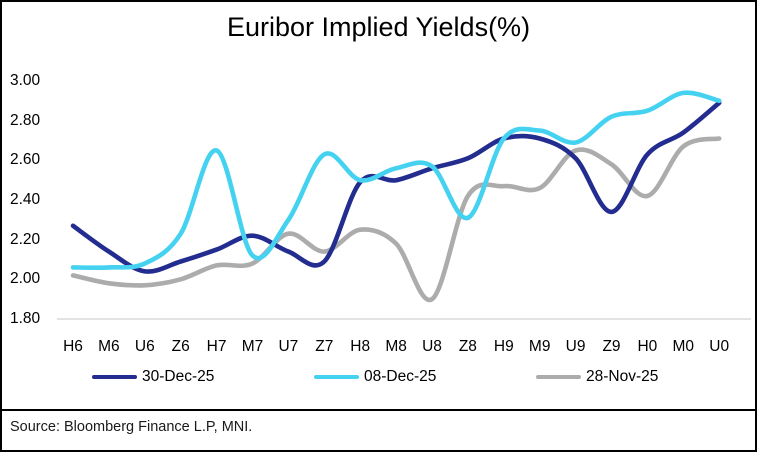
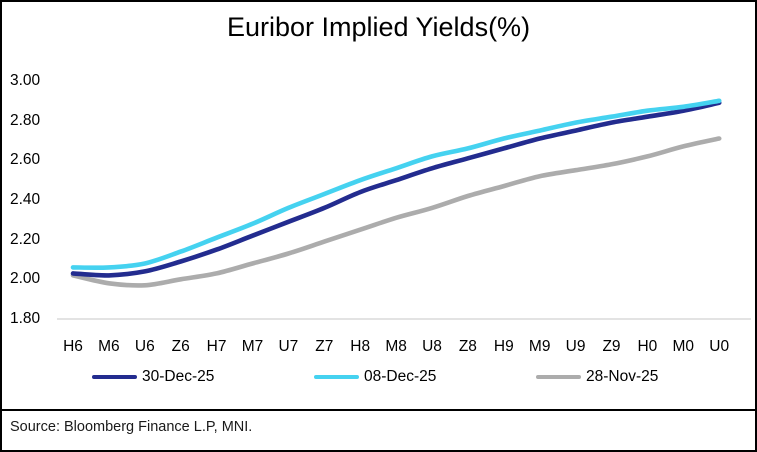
30-Dec-25/H6: 2.27 -> 2.03
30-Dec-25/M6: 2.14 -> 2.02
08-Dec-25/Z6: 2.23 -> 2.14
08-Dec-25/H7: 2.65 -> 2.21
28-Nov-25/H7: 2.07 -> 2.03
08-Dec-25/M7: 2.12 -> 2.28
30-Dec-25/U7: 2.14 -> 2.29
08-Dec-25/U7: 2.30 -> 2.36
28-Nov-25/U7: 2.23 -> 2.13
30-Dec-25/Z7: 2.09 -> 2.36
08-Dec-25/Z7: 2.63 -> 2.43
28-Nov-25/Z7: 2.14 -> 2.19
30-Dec-25/H8: 2.49 -> 2.44
28-Nov-25/M8: 2.18 -> 2.31
08-Dec-25/U8: 2.57 -> 2.62
28-Nov-25/U8: 1.90 -> 2.36
08-Dec-25/Z8: 2.31 -> 2.66
30-Dec-25/H9: 2.71 -> 2.66
28-Nov-25/M9: 2.46 -> 2.52
30-Dec-25/U9: 2.61 -> 2.75
08-Dec-25/U9: 2.69 -> 2.79
28-Nov-25/U9: 2.65 -> 2.55
30-Dec-25/Z9: 2.34 -> 2.79
30-Dec-25/H0: 2.63 -> 2.82
28-Nov-25/H0: 2.42 -> 2.62
30-Dec-25/M0: 2.74 -> 2.85
08-Dec-25/M0: 2.94 -> 2.87
